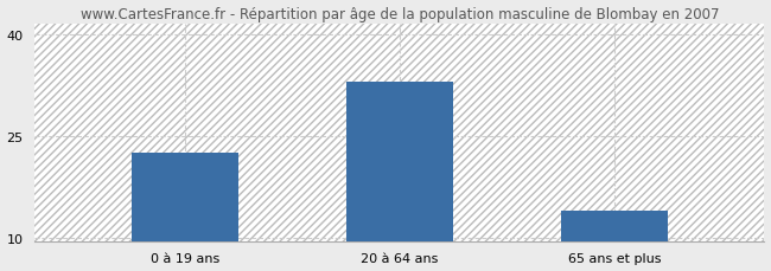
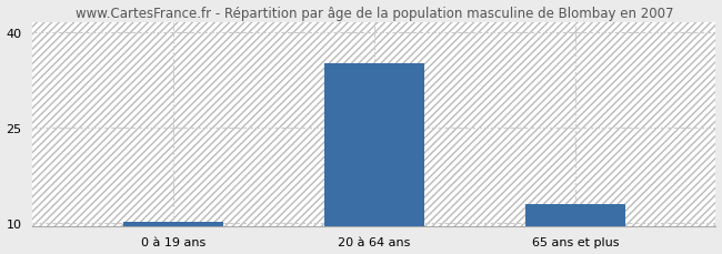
0 à 19 ans: 22.6 -> 10.1
20 à 64 ans: 33.0 -> 35.0
65 ans et plus: 14.0 -> 13.0
